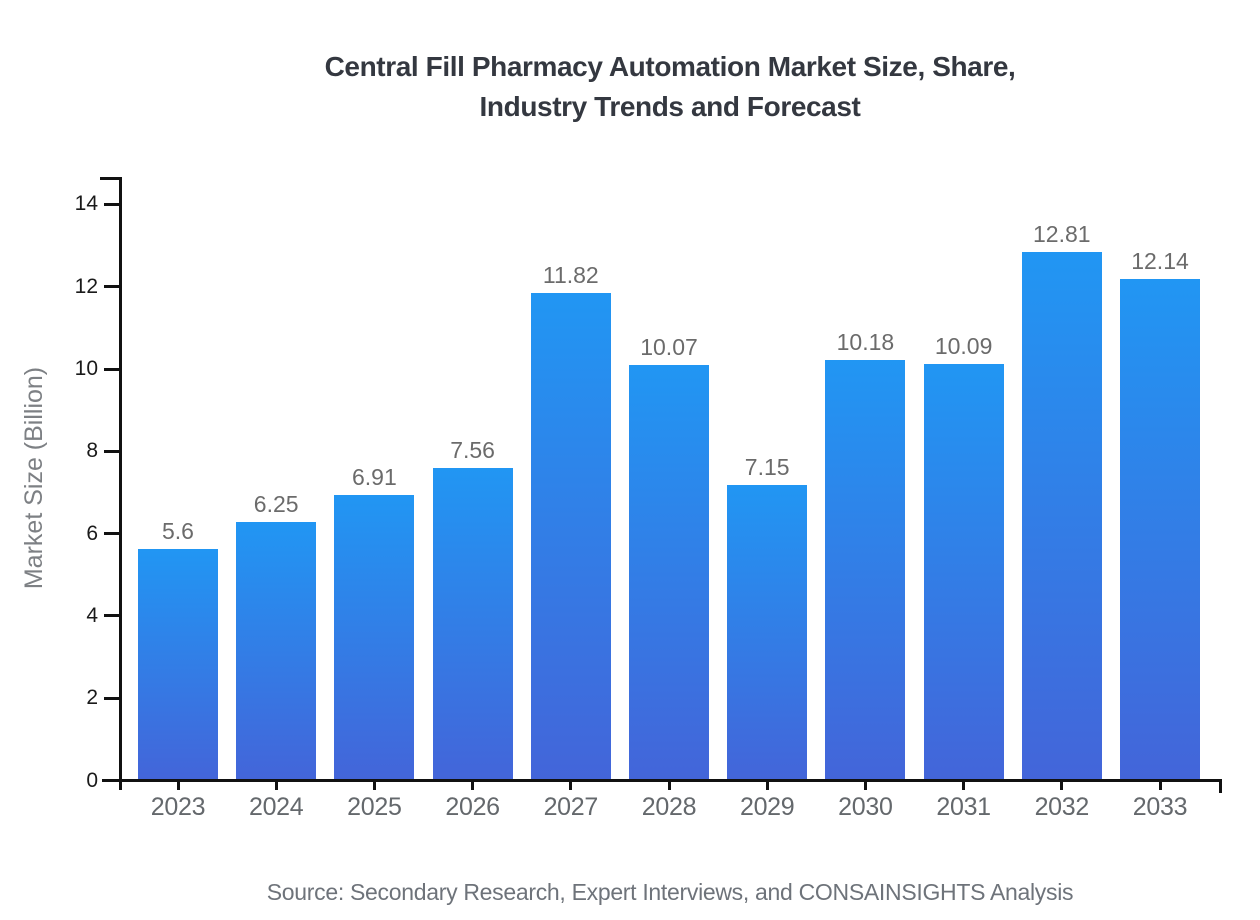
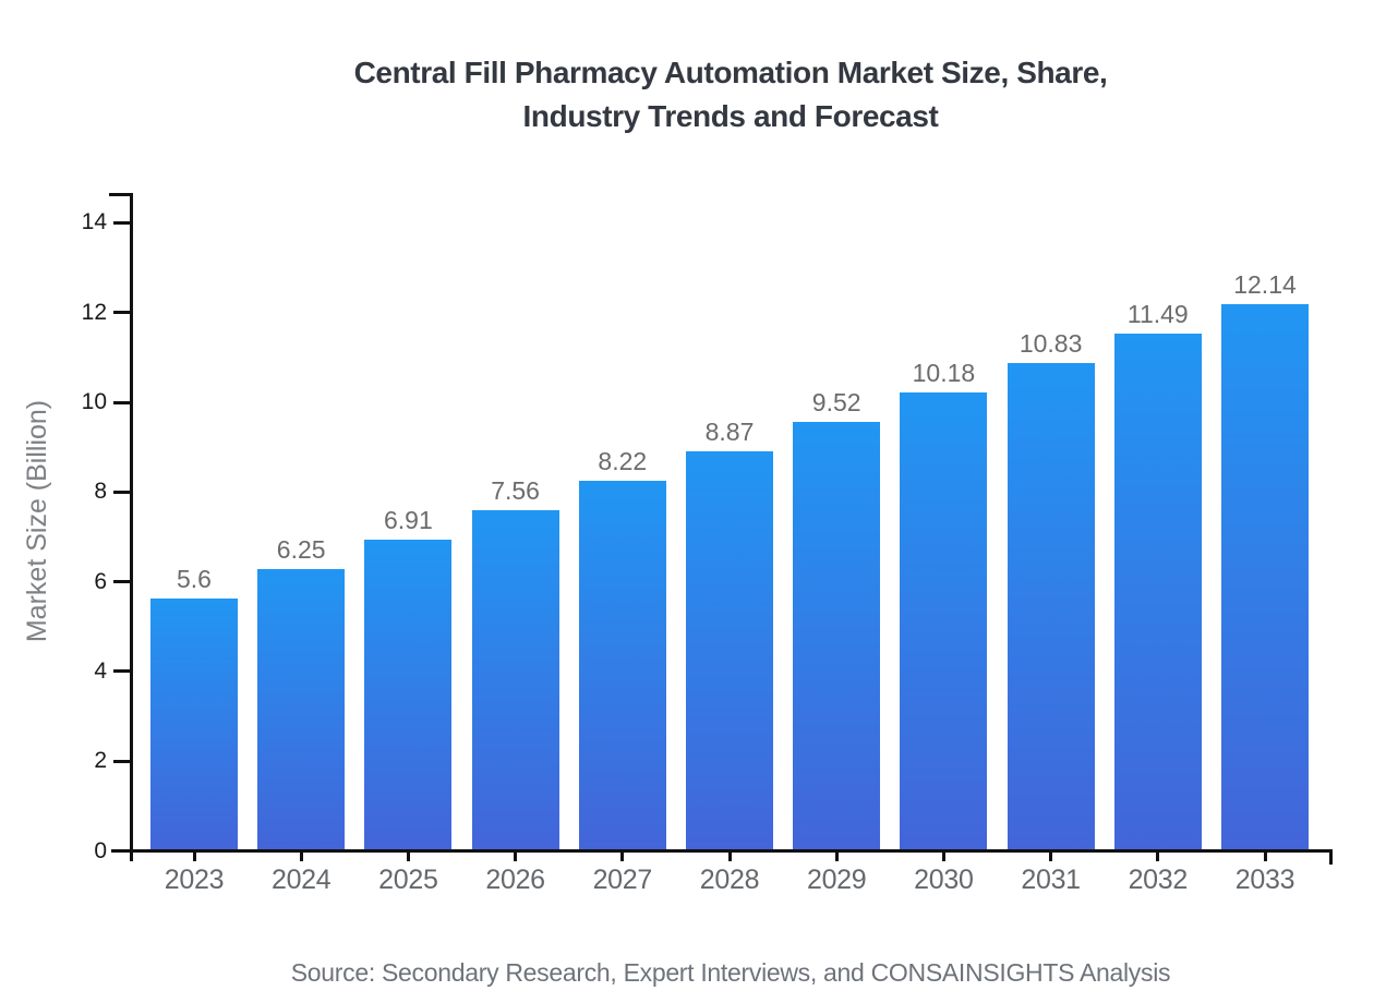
2027: 11.82 -> 8.22
2028: 10.07 -> 8.87
2029: 7.15 -> 9.52
2031: 10.09 -> 10.83
2032: 12.81 -> 11.49
